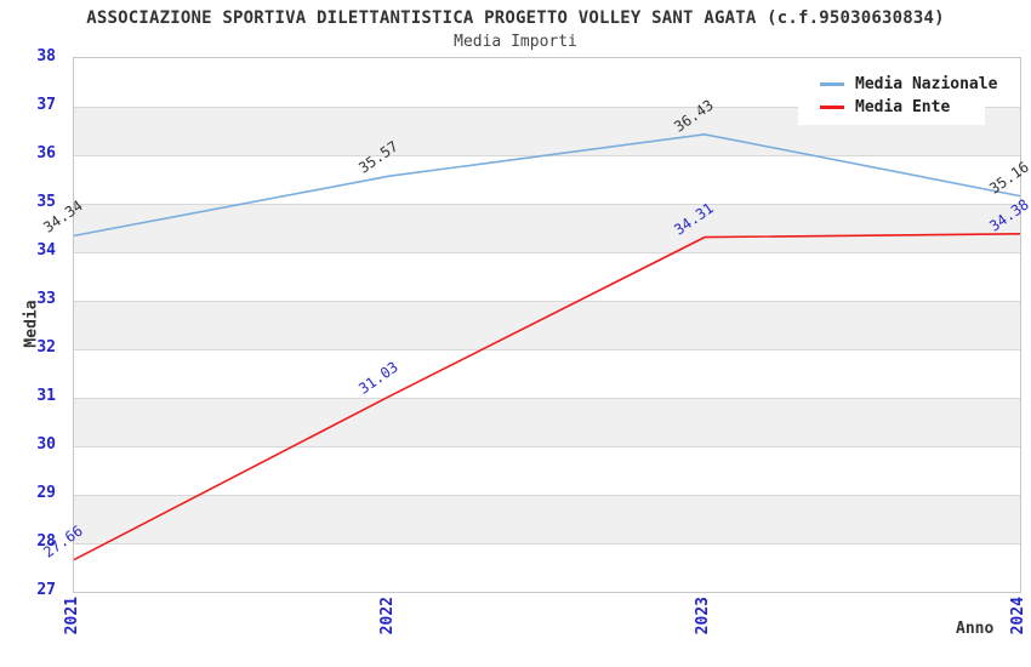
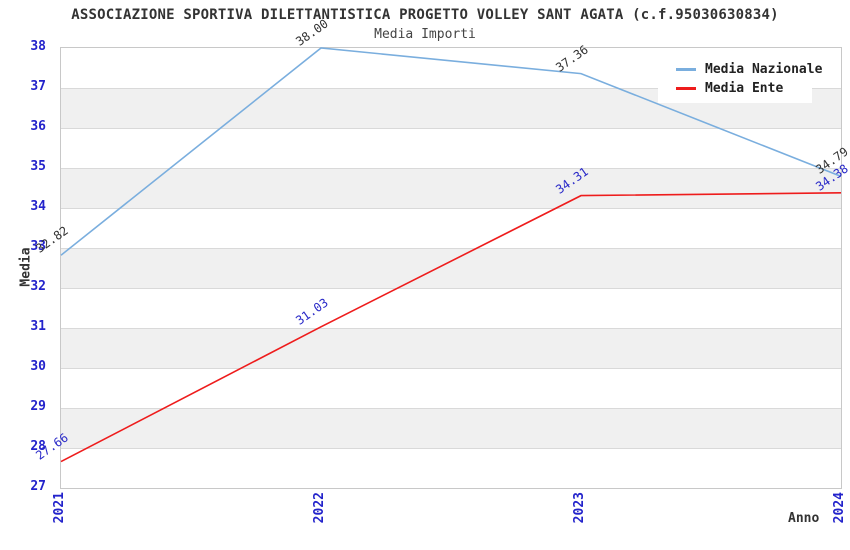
Media Nazionale/2021: 34.34 -> 32.82
Media Nazionale/2022: 35.57 -> 38.00
Media Nazionale/2023: 36.43 -> 37.36
Media Nazionale/2024: 35.16 -> 34.79
